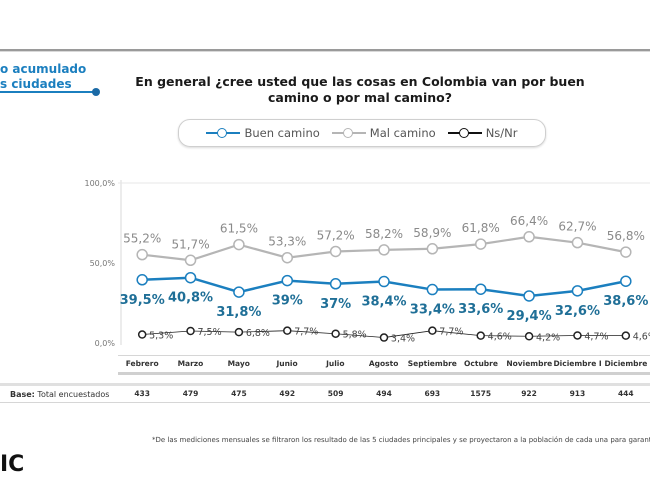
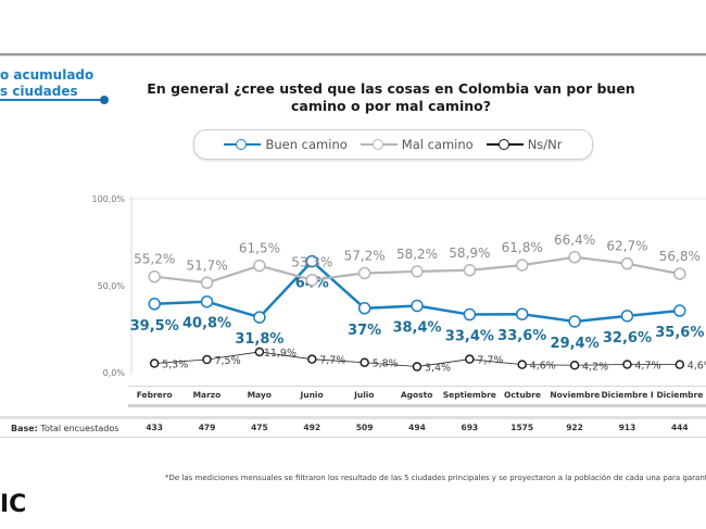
Ns/Nr/Mayo: 6,8% -> 11,9%
Buen camino/Junio: 39% -> 64%
Buen camino/Diciembre: 38,6% -> 35,6%
